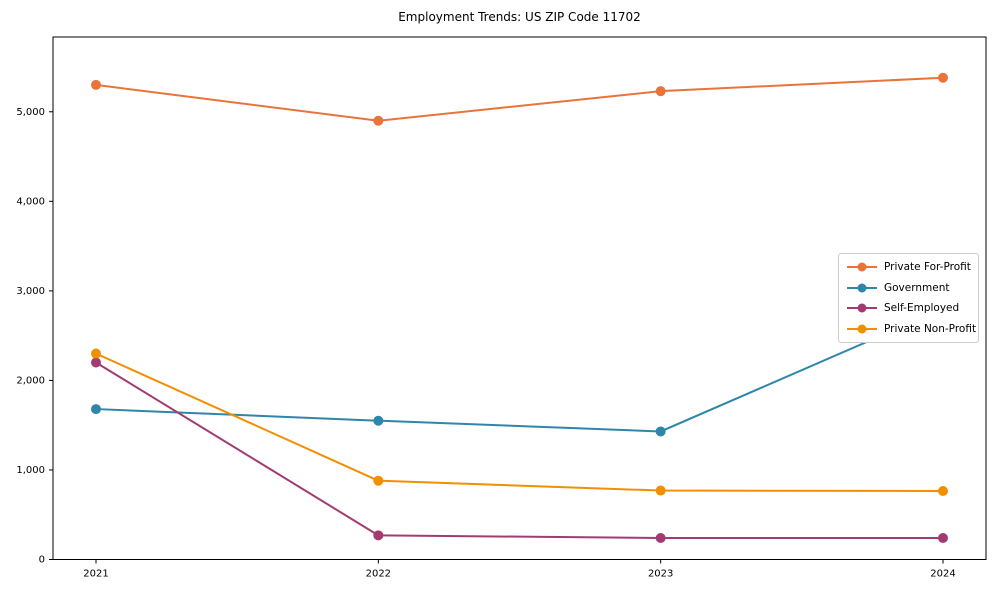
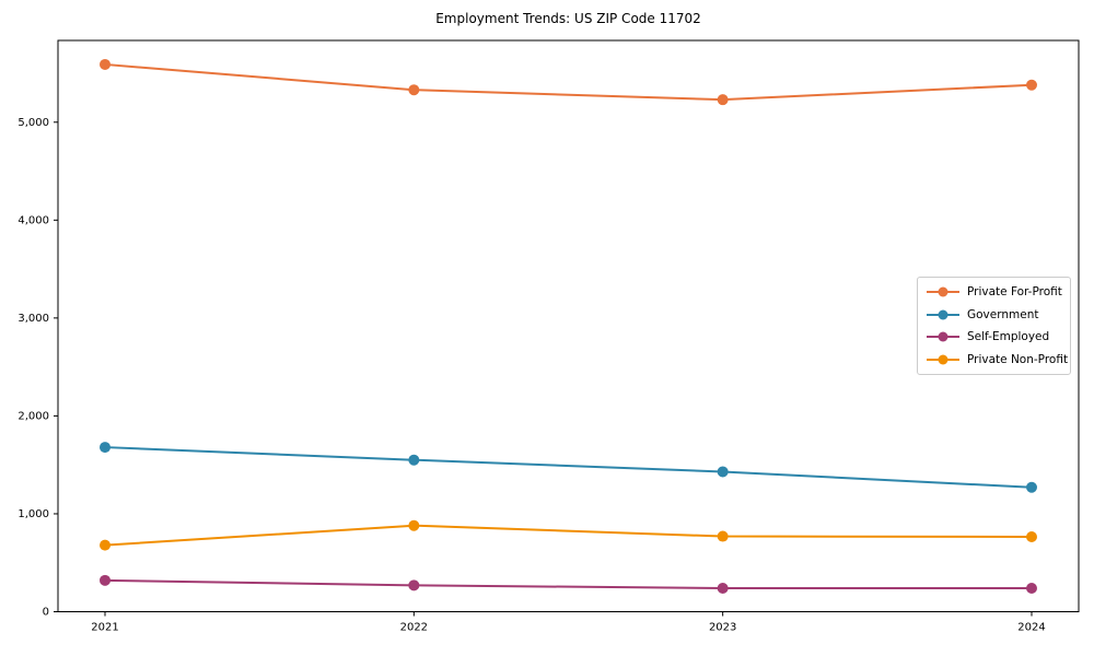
Private For-Profit/2021: 5300 -> 5600
Self-Employed/2021: 2200 -> 300
Private Non-Profit/2021: 2300 -> 700
Private For-Profit/2022: 4900 -> 5300
Government/2024: 2800 -> 1300
